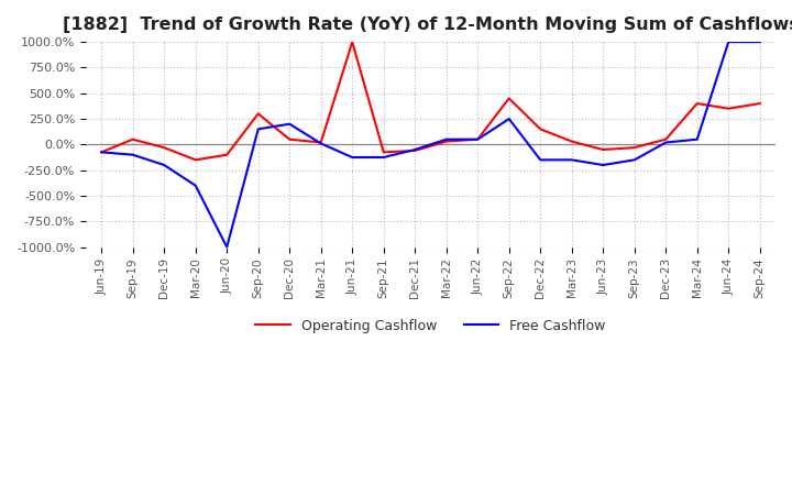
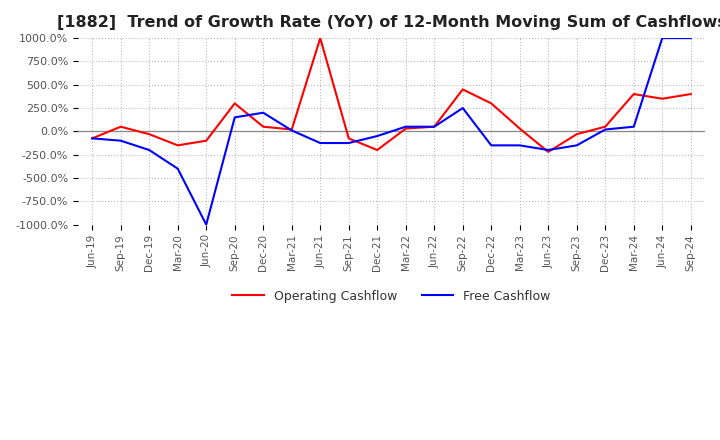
Operating Cashflow/Dec-21: -60% -> -200%
Operating Cashflow/Dec-22: 150% -> 300%
Operating Cashflow/Jun-23: -50% -> -220%
